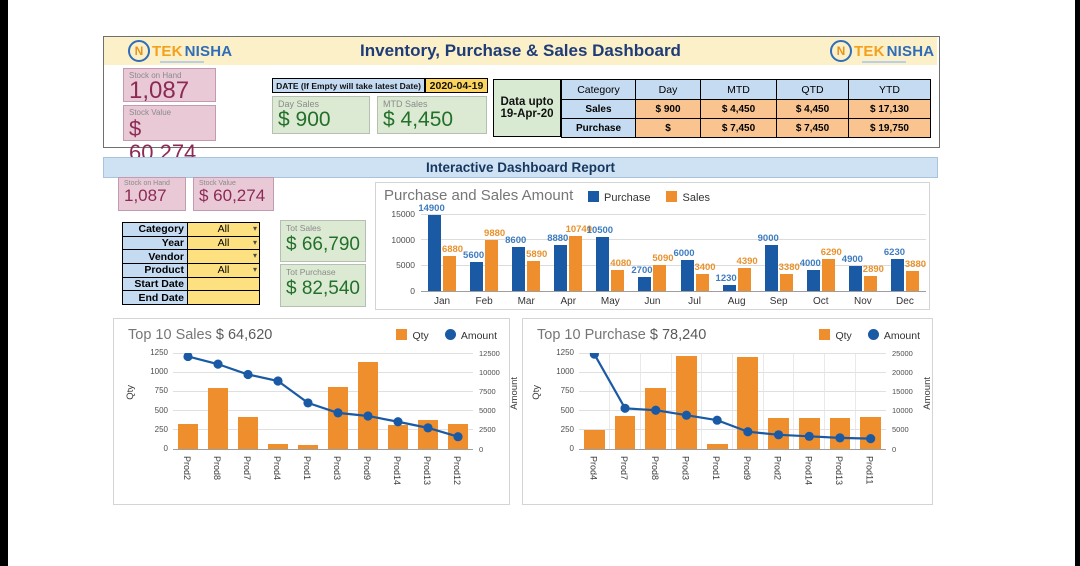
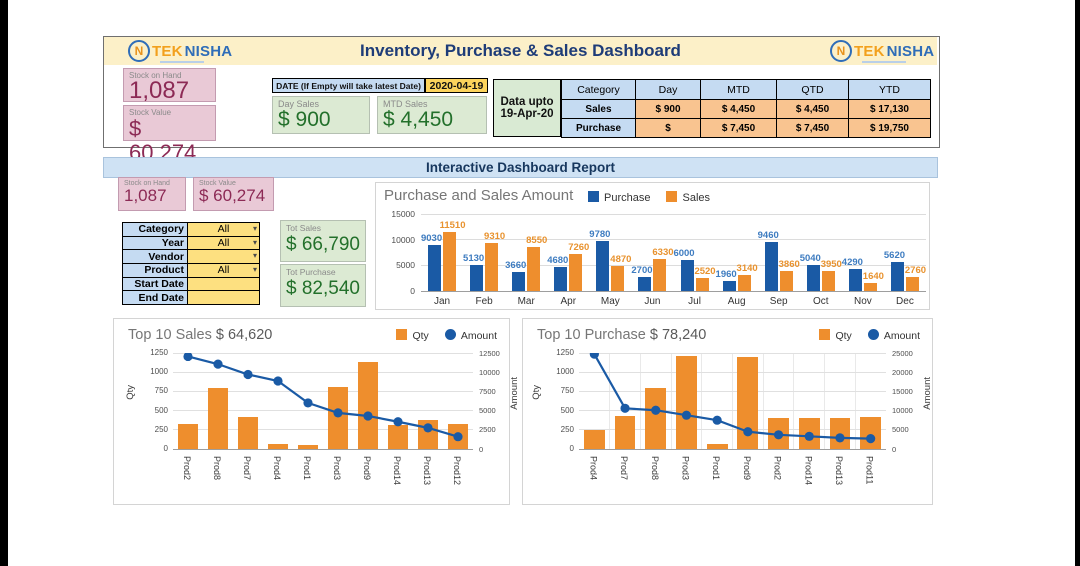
Purchase and Sales Amount/Purchase/Jan: 14900 -> 9030
Purchase and Sales Amount/Sales/Jan: 6880 -> 11510
Purchase and Sales Amount/Purchase/Feb: 5600 -> 5130
Purchase and Sales Amount/Sales/Feb: 9880 -> 9310
Purchase and Sales Amount/Purchase/Mar: 8600 -> 3660
Purchase and Sales Amount/Sales/Mar: 5890 -> 8550
Purchase and Sales Amount/Purchase/Apr: 8880 -> 4680
Purchase and Sales Amount/Sales/Apr: 10740 -> 7260
Purchase and Sales Amount/Purchase/May: 10500 -> 9780
Purchase and Sales Amount/Sales/May: 4080 -> 4870
Purchase and Sales Amount/Sales/Jun: 5090 -> 6330
Purchase and Sales Amount/Sales/Jul: 3400 -> 2520
Purchase and Sales Amount/Purchase/Aug: 1230 -> 1960
Purchase and Sales Amount/Sales/Aug: 4390 -> 3140
Purchase and Sales Amount/Purchase/Sep: 9000 -> 9460
Purchase and Sales Amount/Sales/Sep: 3380 -> 3860
Purchase and Sales Amount/Purchase/Oct: 4000 -> 5040
Purchase and Sales Amount/Sales/Oct: 6290 -> 3950
Purchase and Sales Amount/Purchase/Nov: 4900 -> 4290
Purchase and Sales Amount/Sales/Nov: 2890 -> 1640
Purchase and Sales Amount/Purchase/Dec: 6230 -> 5620
Purchase and Sales Amount/Sales/Dec: 3880 -> 2760
